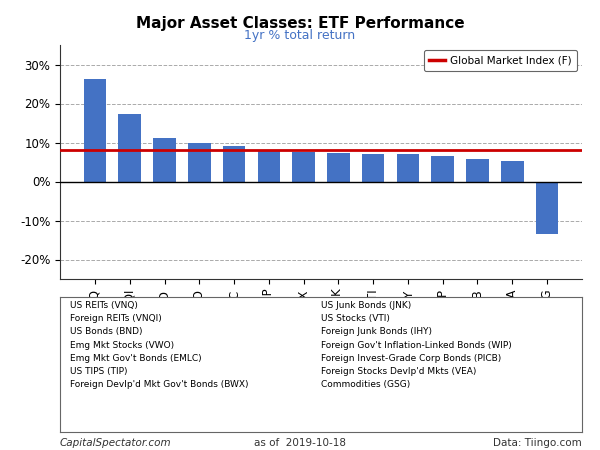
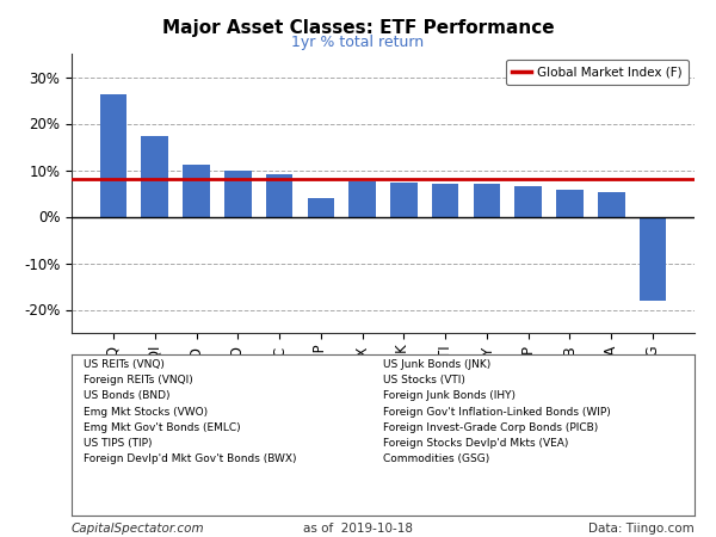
TIP: 8.2% -> 4.0%
GSG: -13.5% -> -18.0%
